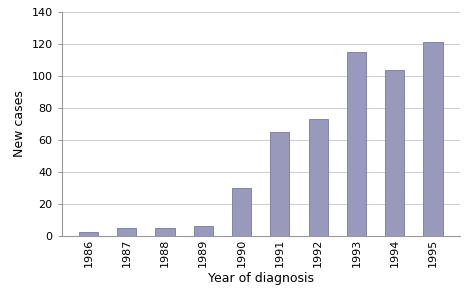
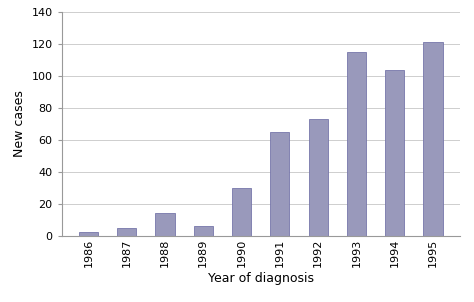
1988: 5 -> 14
